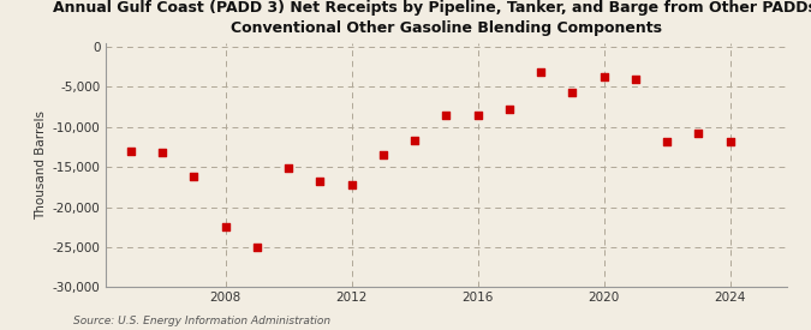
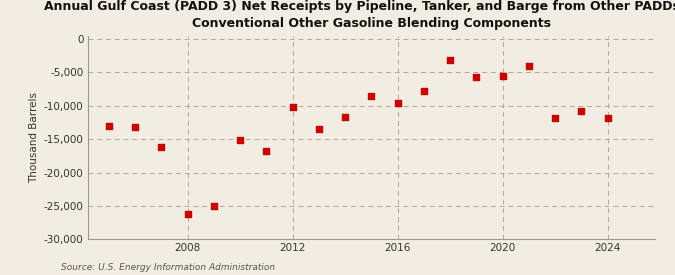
2008: -22,500 -> -26,200
2012: -17,200 -> -10,200
2016: -8,500 -> -9,600
2020: -3,800 -> -5,600
